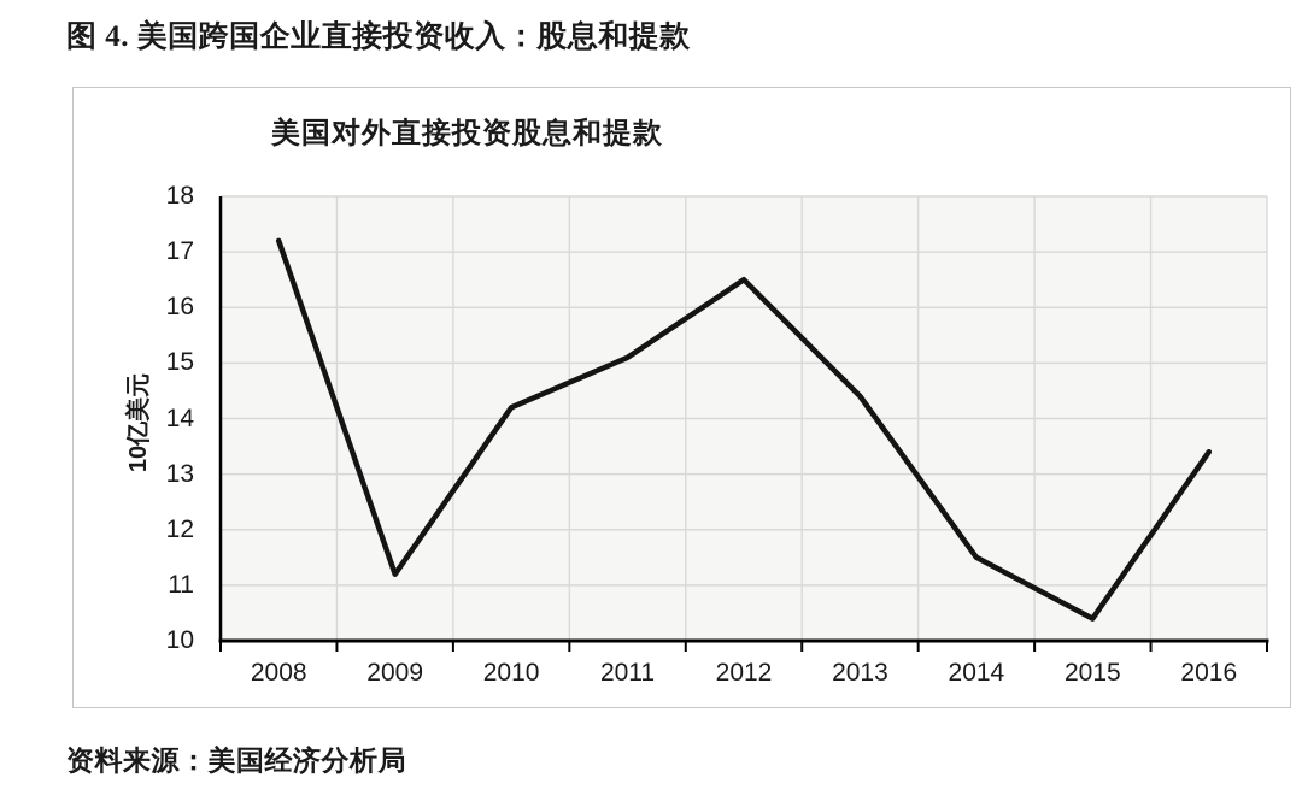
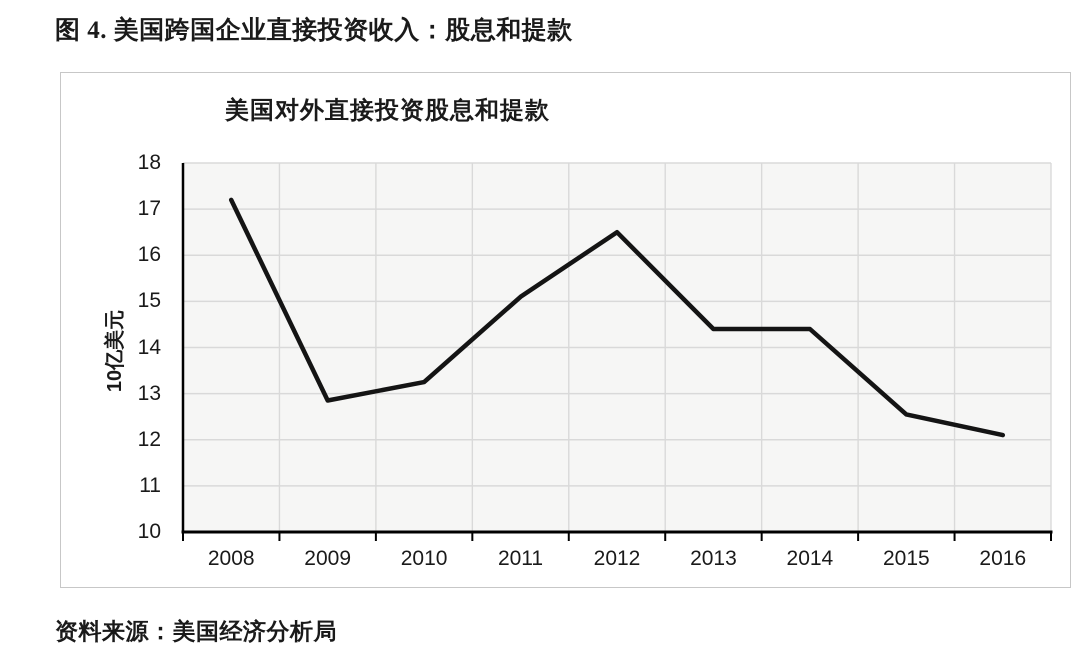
2009: 11.2 -> 12.8
2010: 14.2 -> 13.2
2014: 11.5 -> 14.4
2015: 10.4 -> 12.6
2016: 13.4 -> 12.1
